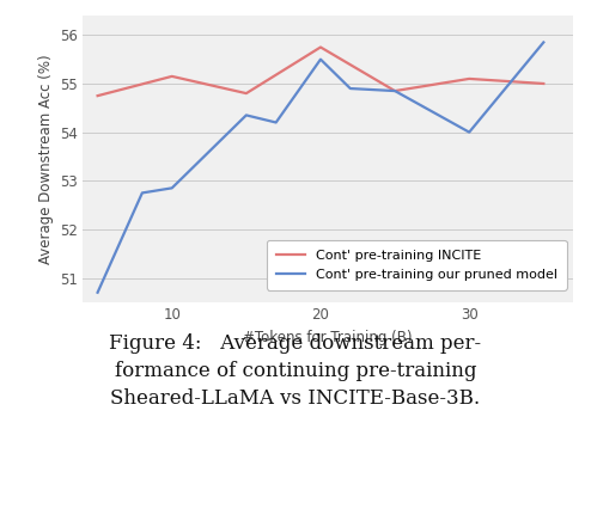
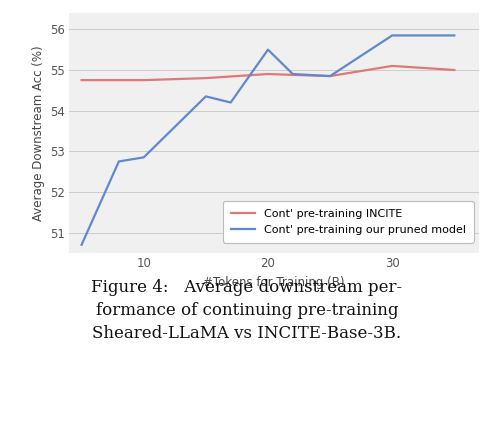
Cont' pre-training INCITE/10: 55.15 -> 54.75
Cont' pre-training INCITE/20: 55.75 -> 54.90
Cont' pre-training our pruned model/30: 54.00 -> 55.85
